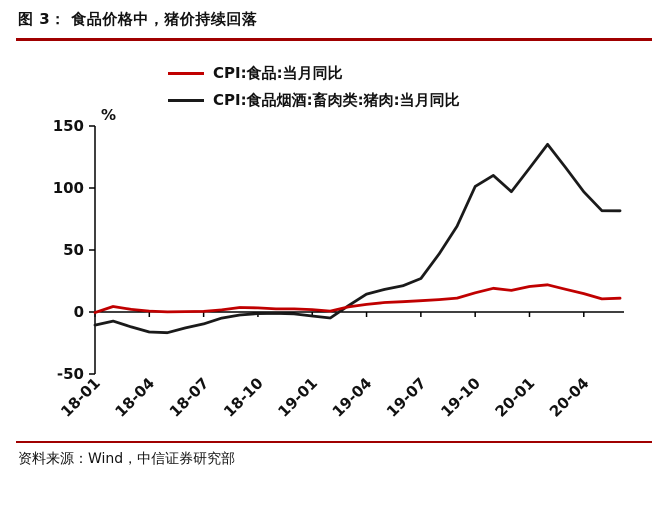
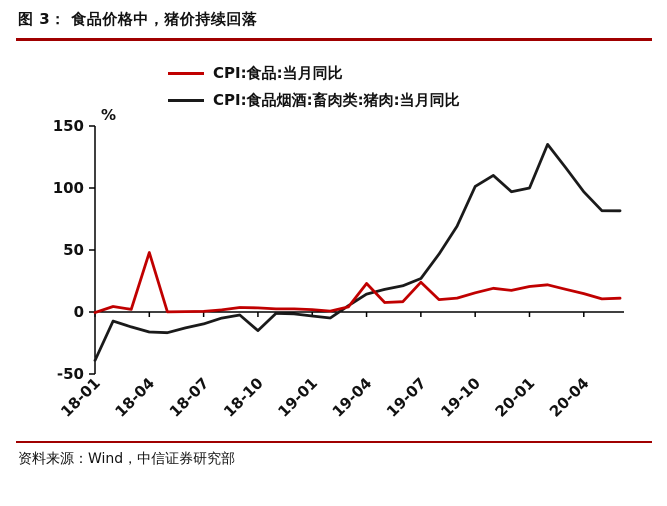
CPI:食品烟酒:畜肉类:猪肉:当月同比/18-01: -11 -> -39
CPI:食品:当月同比/18-04: 1 -> 48
CPI:食品烟酒:畜肉类:猪肉:当月同比/18-10: -1 -> -15
CPI:食品:当月同比/19-04: 6 -> 23
CPI:食品:当月同比/19-07: 9 -> 24
CPI:食品烟酒:畜肉类:猪肉:当月同比/20-01: 116 -> 100
